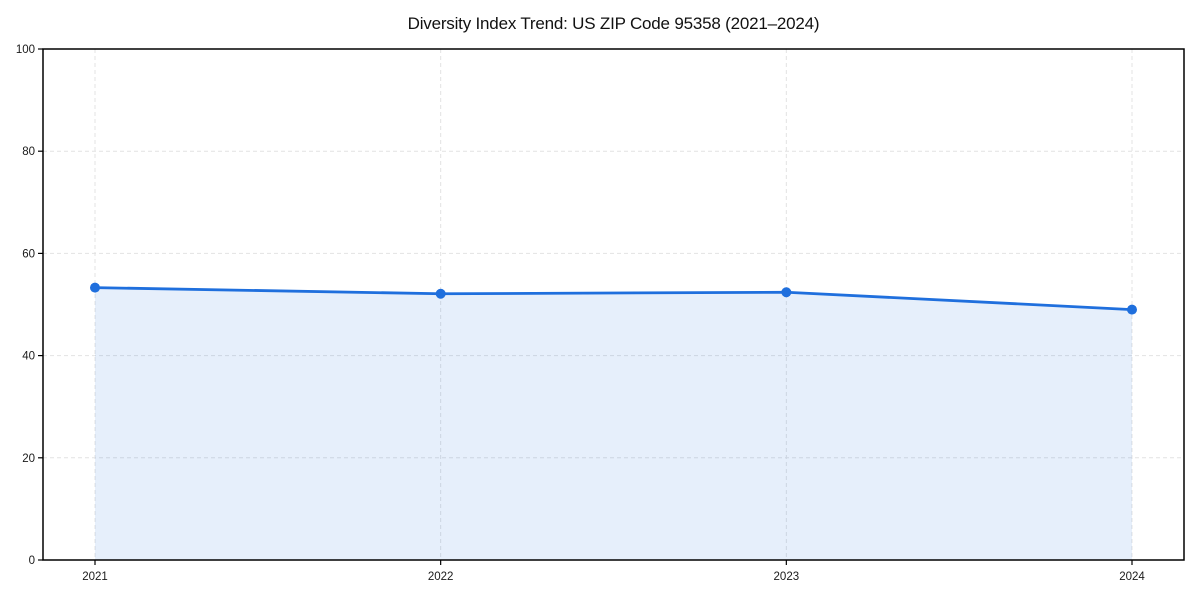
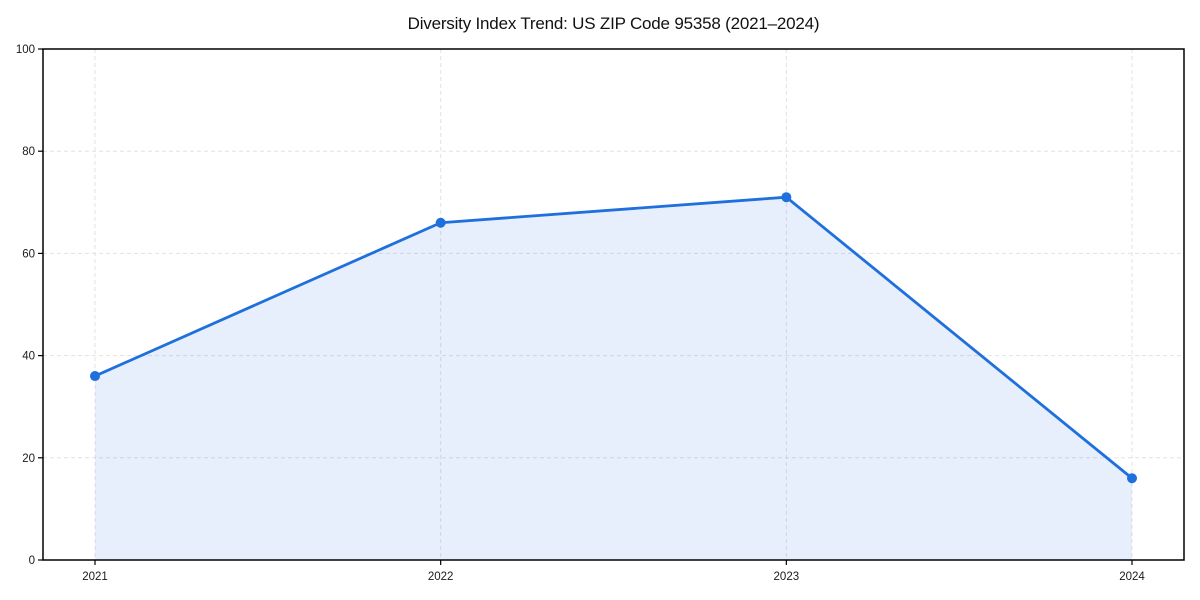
2021: 53 -> 36
2022: 52 -> 66
2023: 52 -> 71
2024: 49 -> 16
